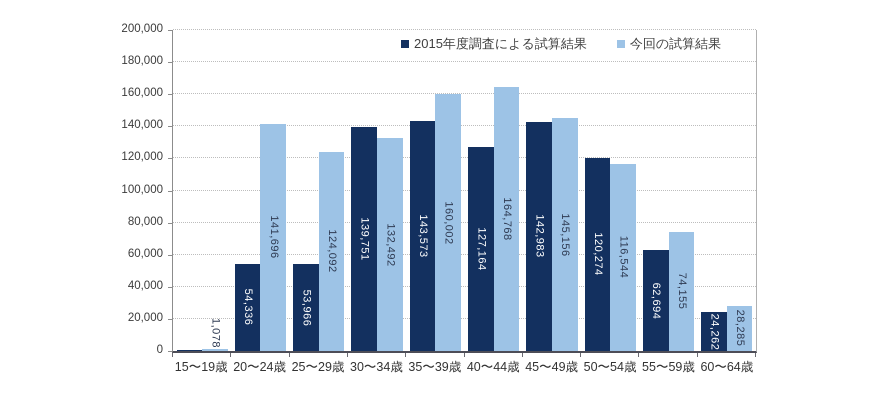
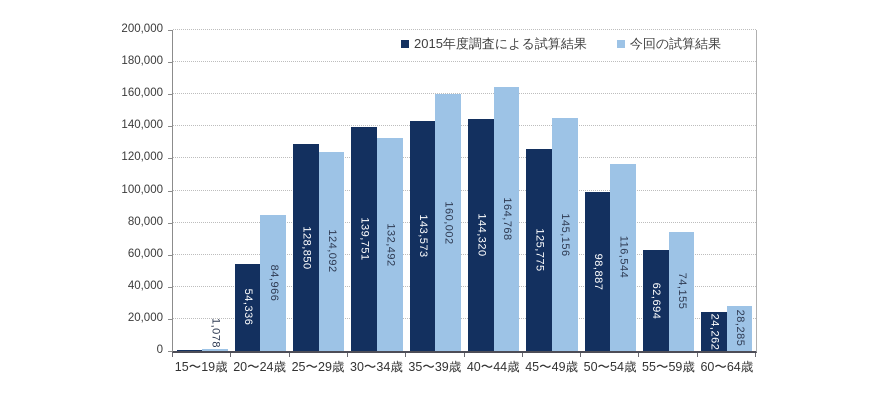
今回の試算結果/20〜24歳: 141,696 -> 84,966
2015年度調査による試算結果/25〜29歳: 53,966 -> 128,850
2015年度調査による試算結果/40〜44歳: 127,164 -> 144,320
2015年度調査による試算結果/45〜49歳: 142,983 -> 125,775
2015年度調査による試算結果/50〜54歳: 120,274 -> 98,887
